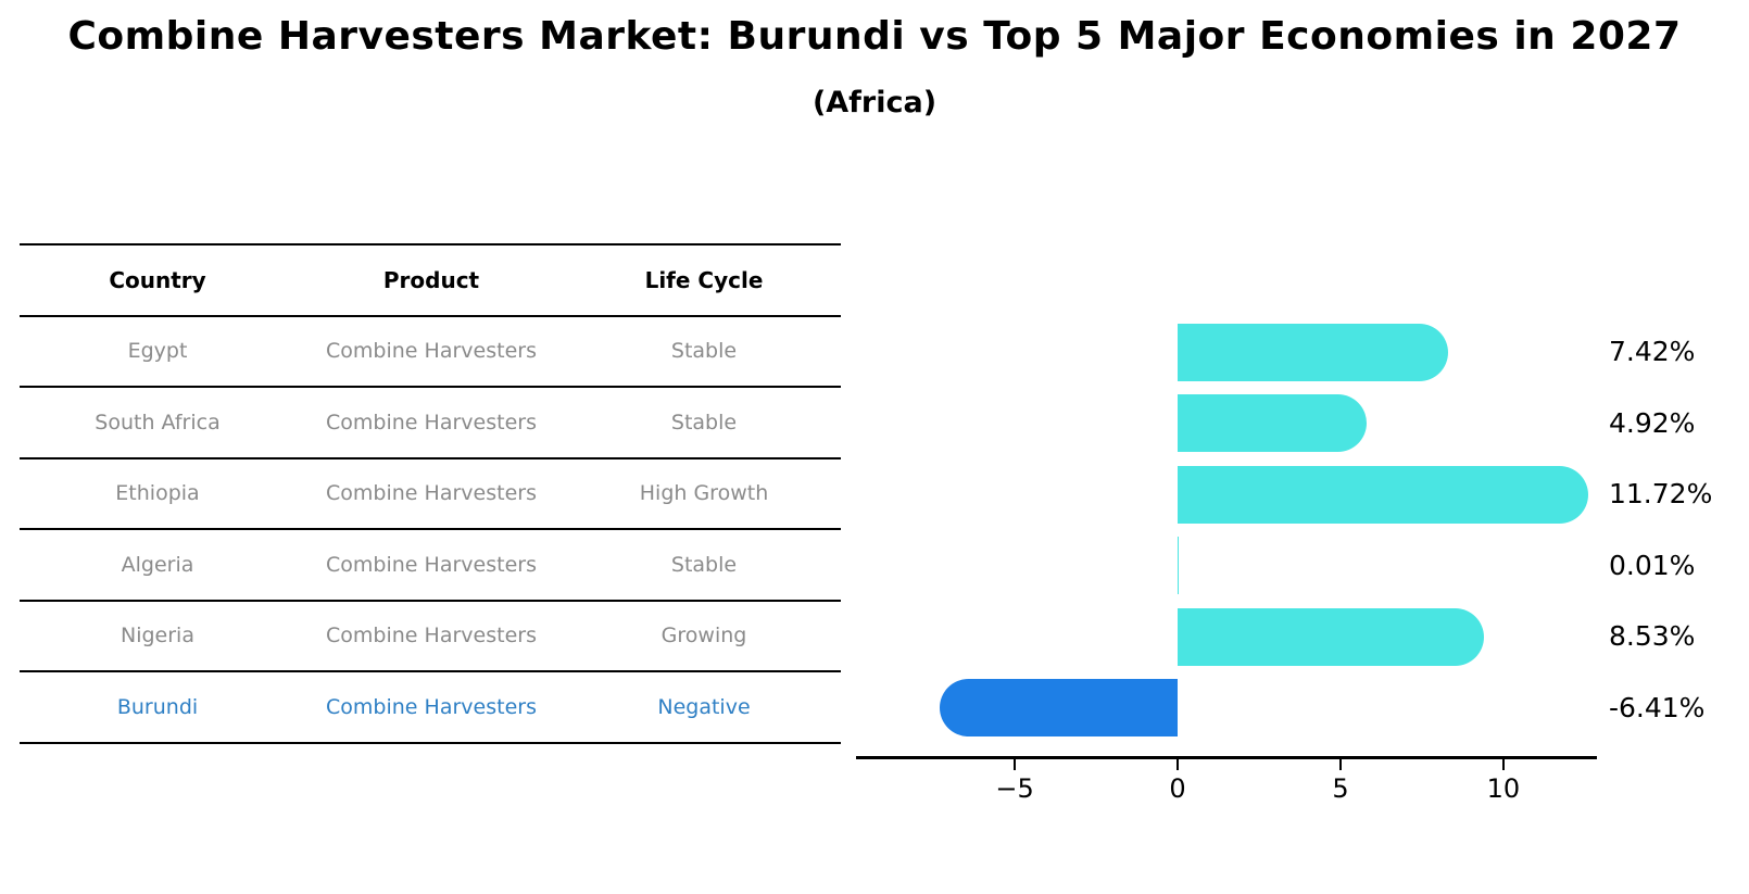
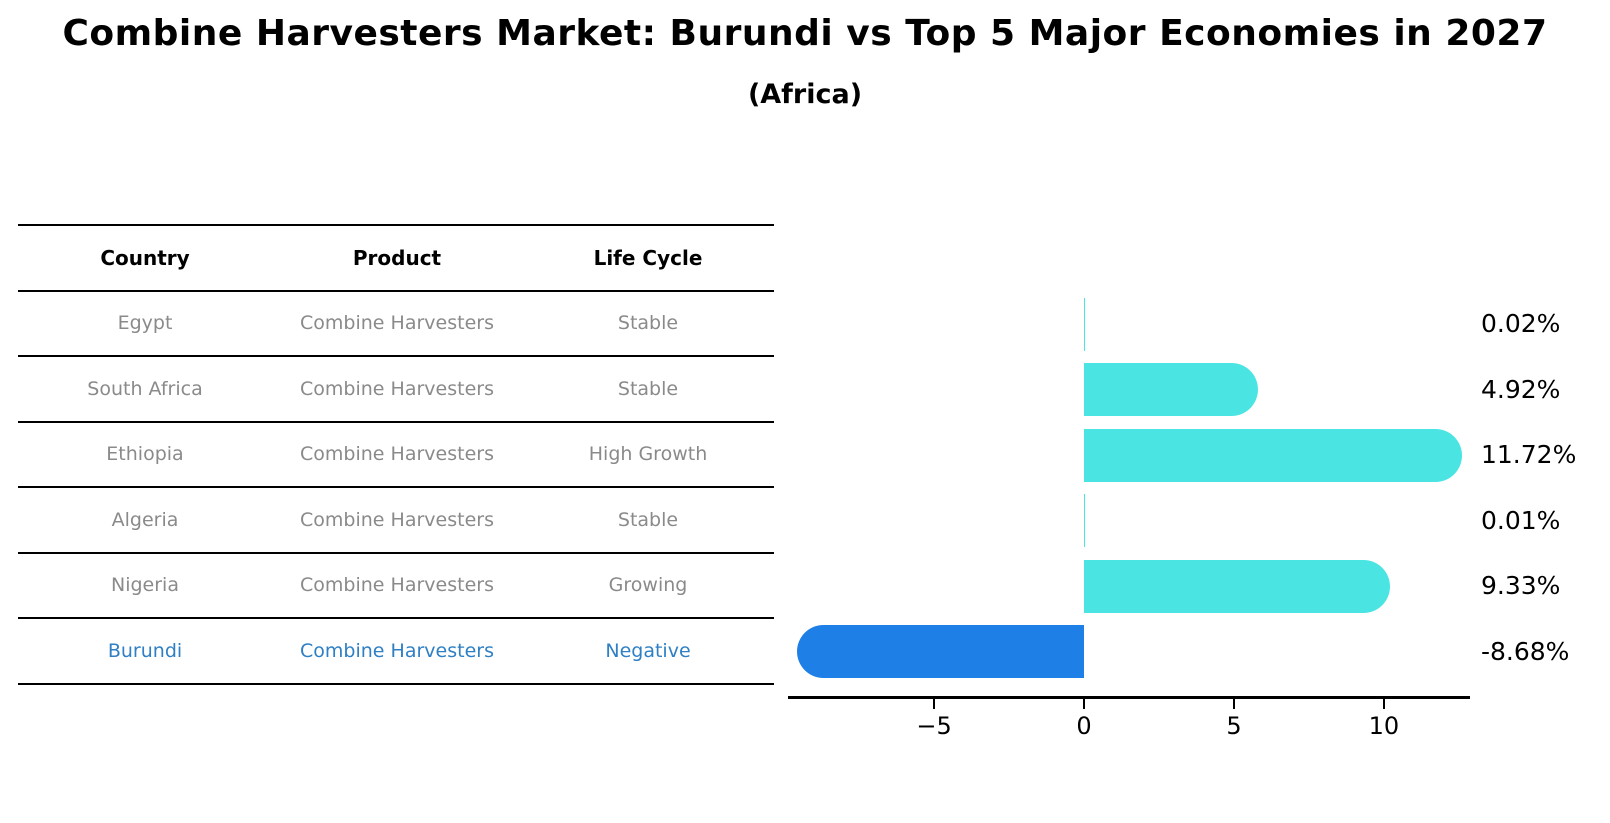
Egypt: 7.42% -> 0.02%
Nigeria: 8.53% -> 9.33%
Burundi: -6.41% -> -8.68%
